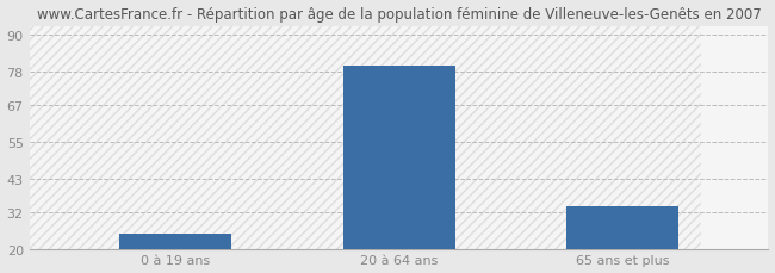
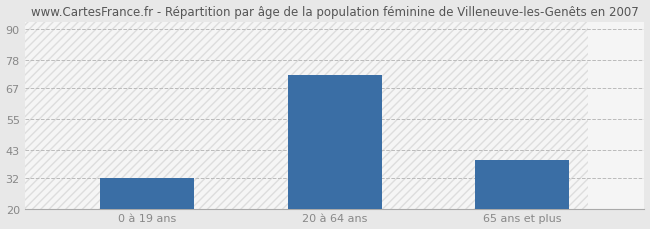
0 à 19 ans: 25 -> 32
20 à 64 ans: 80 -> 72
65 ans et plus: 34 -> 39
